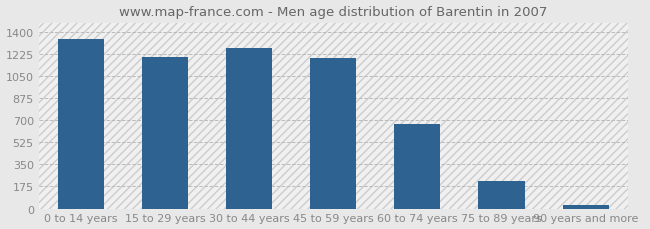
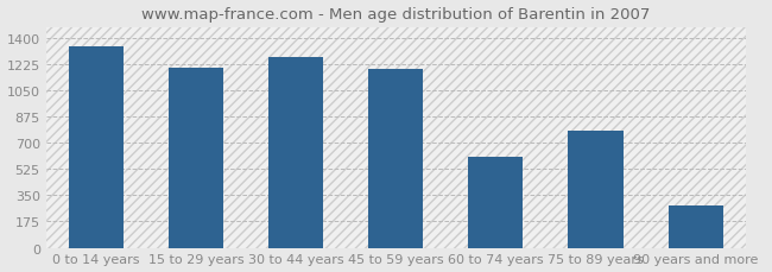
60 to 74 years: 670 -> 610
75 to 89 years: 220 -> 780
90 years and more: 30 -> 280
